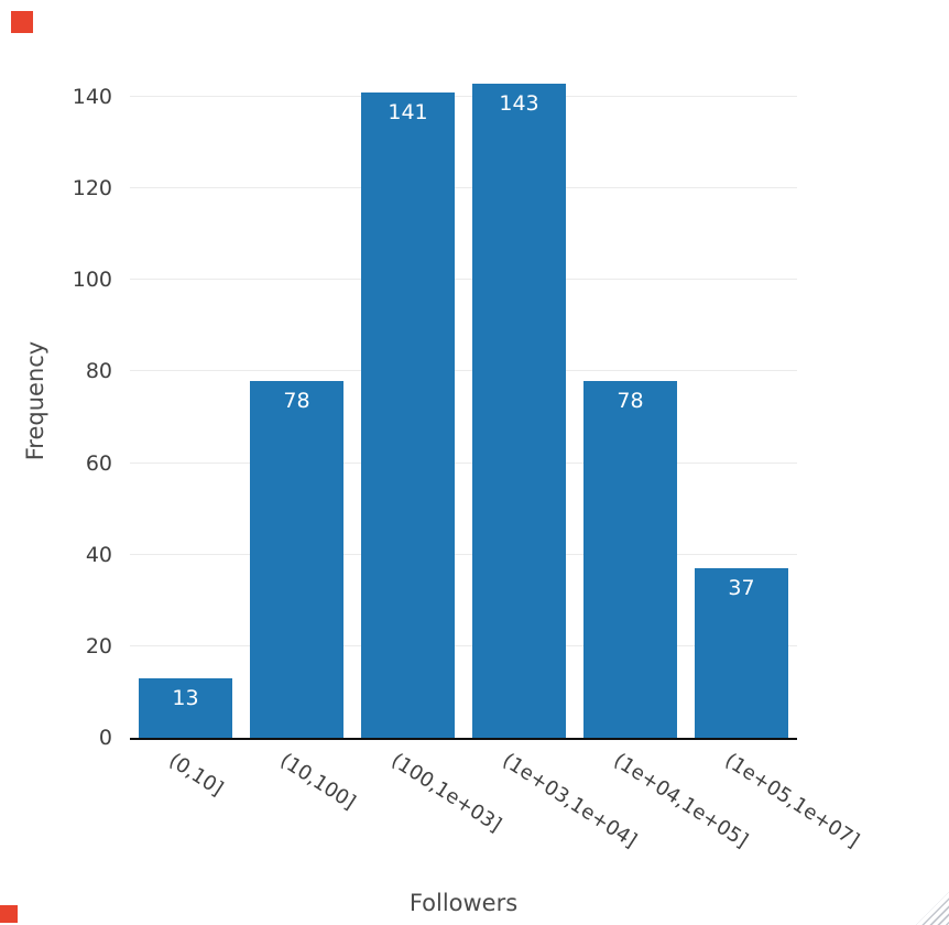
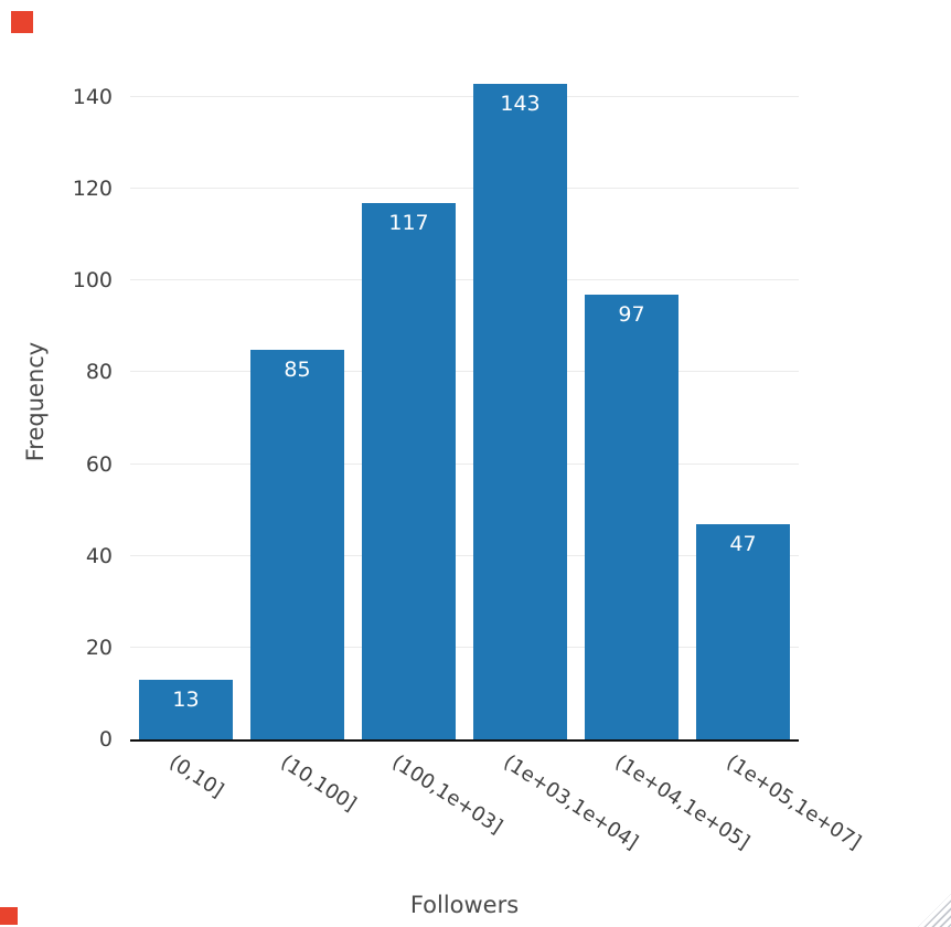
(10,100]: 78 -> 85
(100,1e+03]: 141 -> 117
(1e+04,1e+05]: 78 -> 97
(1e+05,1e+07]: 37 -> 47
